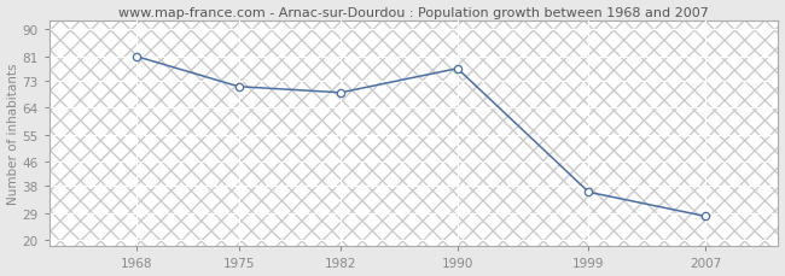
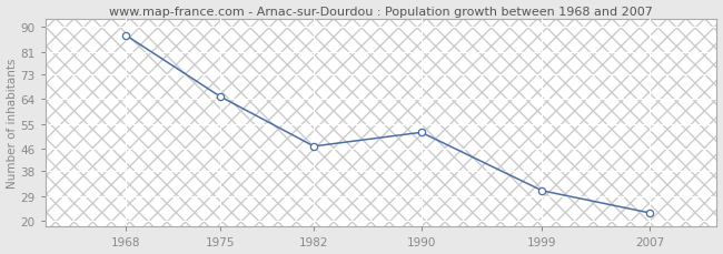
1968: 81 -> 87
1975: 71 -> 65
1982: 69 -> 47
1990: 77 -> 52
1999: 36 -> 31
2007: 28 -> 23
